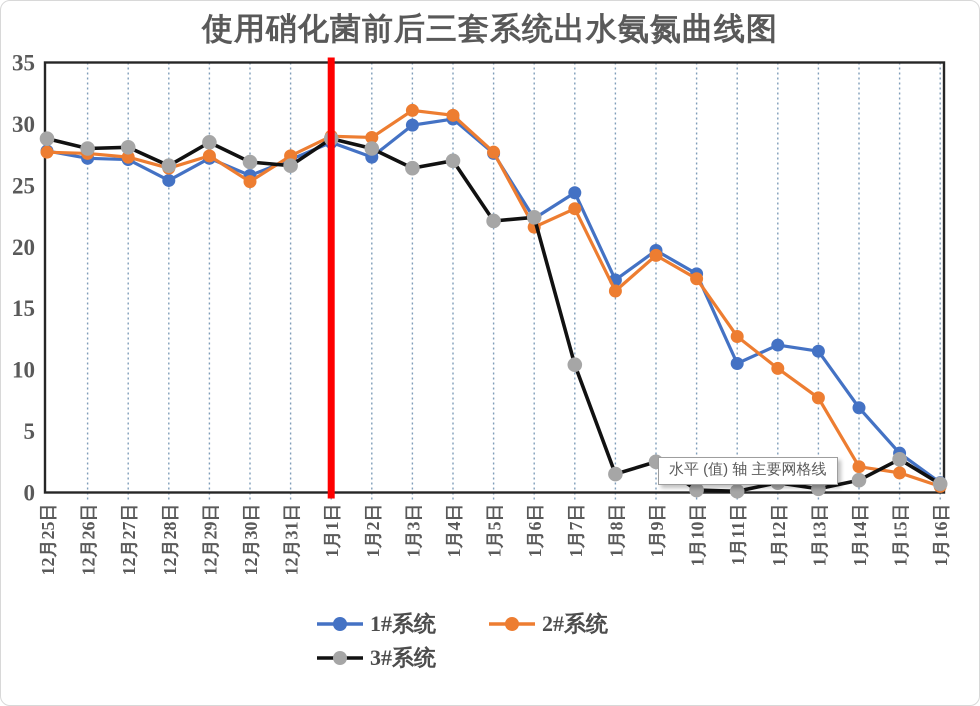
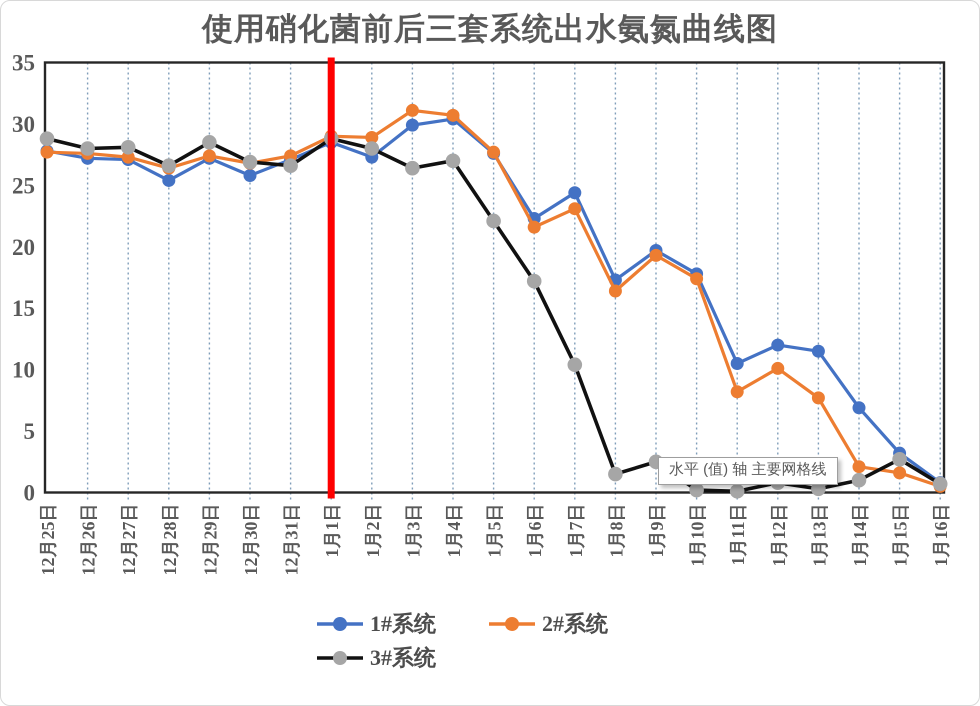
2#系统/12月30日: 25.3 -> 26.8
3#系统/1月6日: 22.4 -> 17.2
2#系统/1月11日: 12.7 -> 8.2
